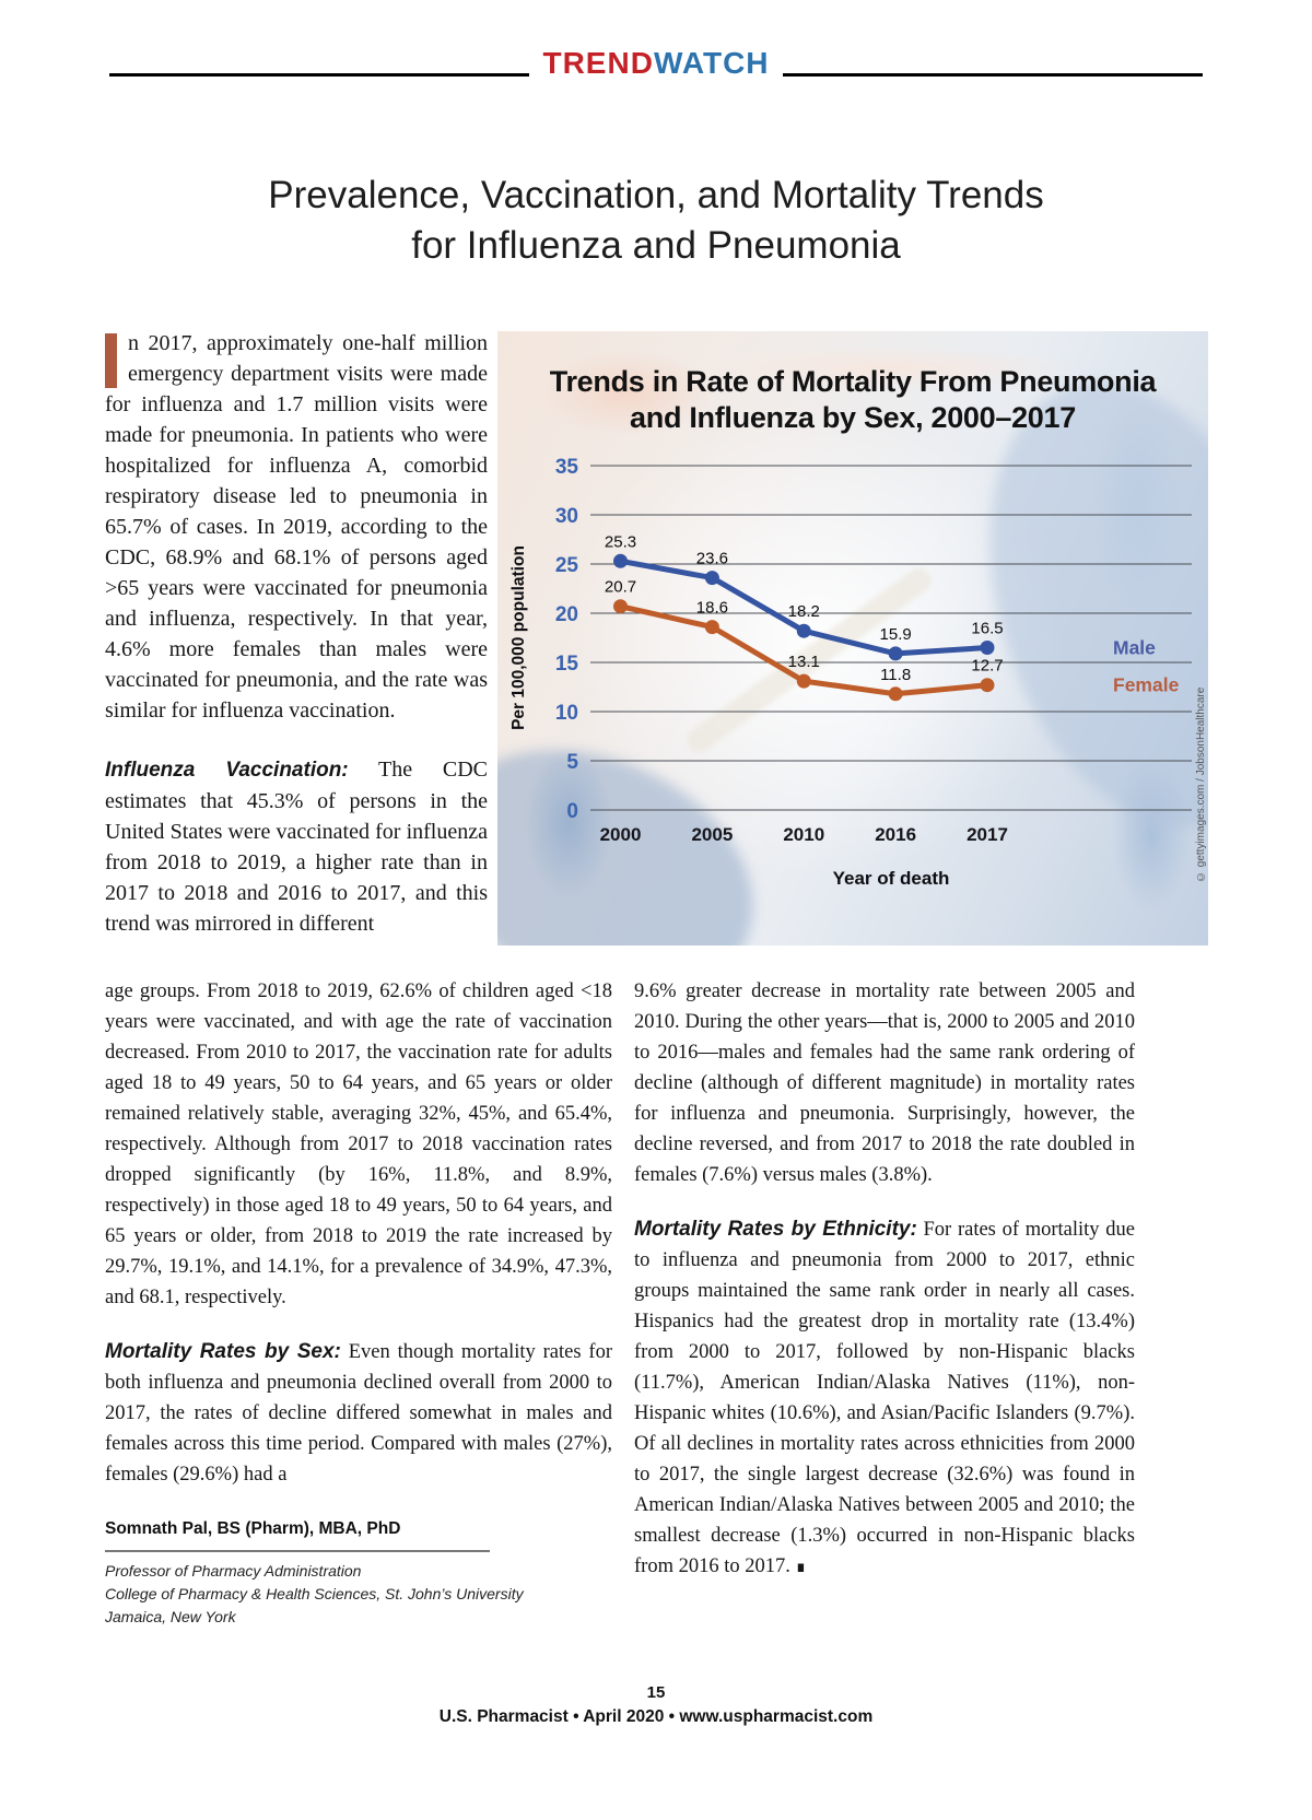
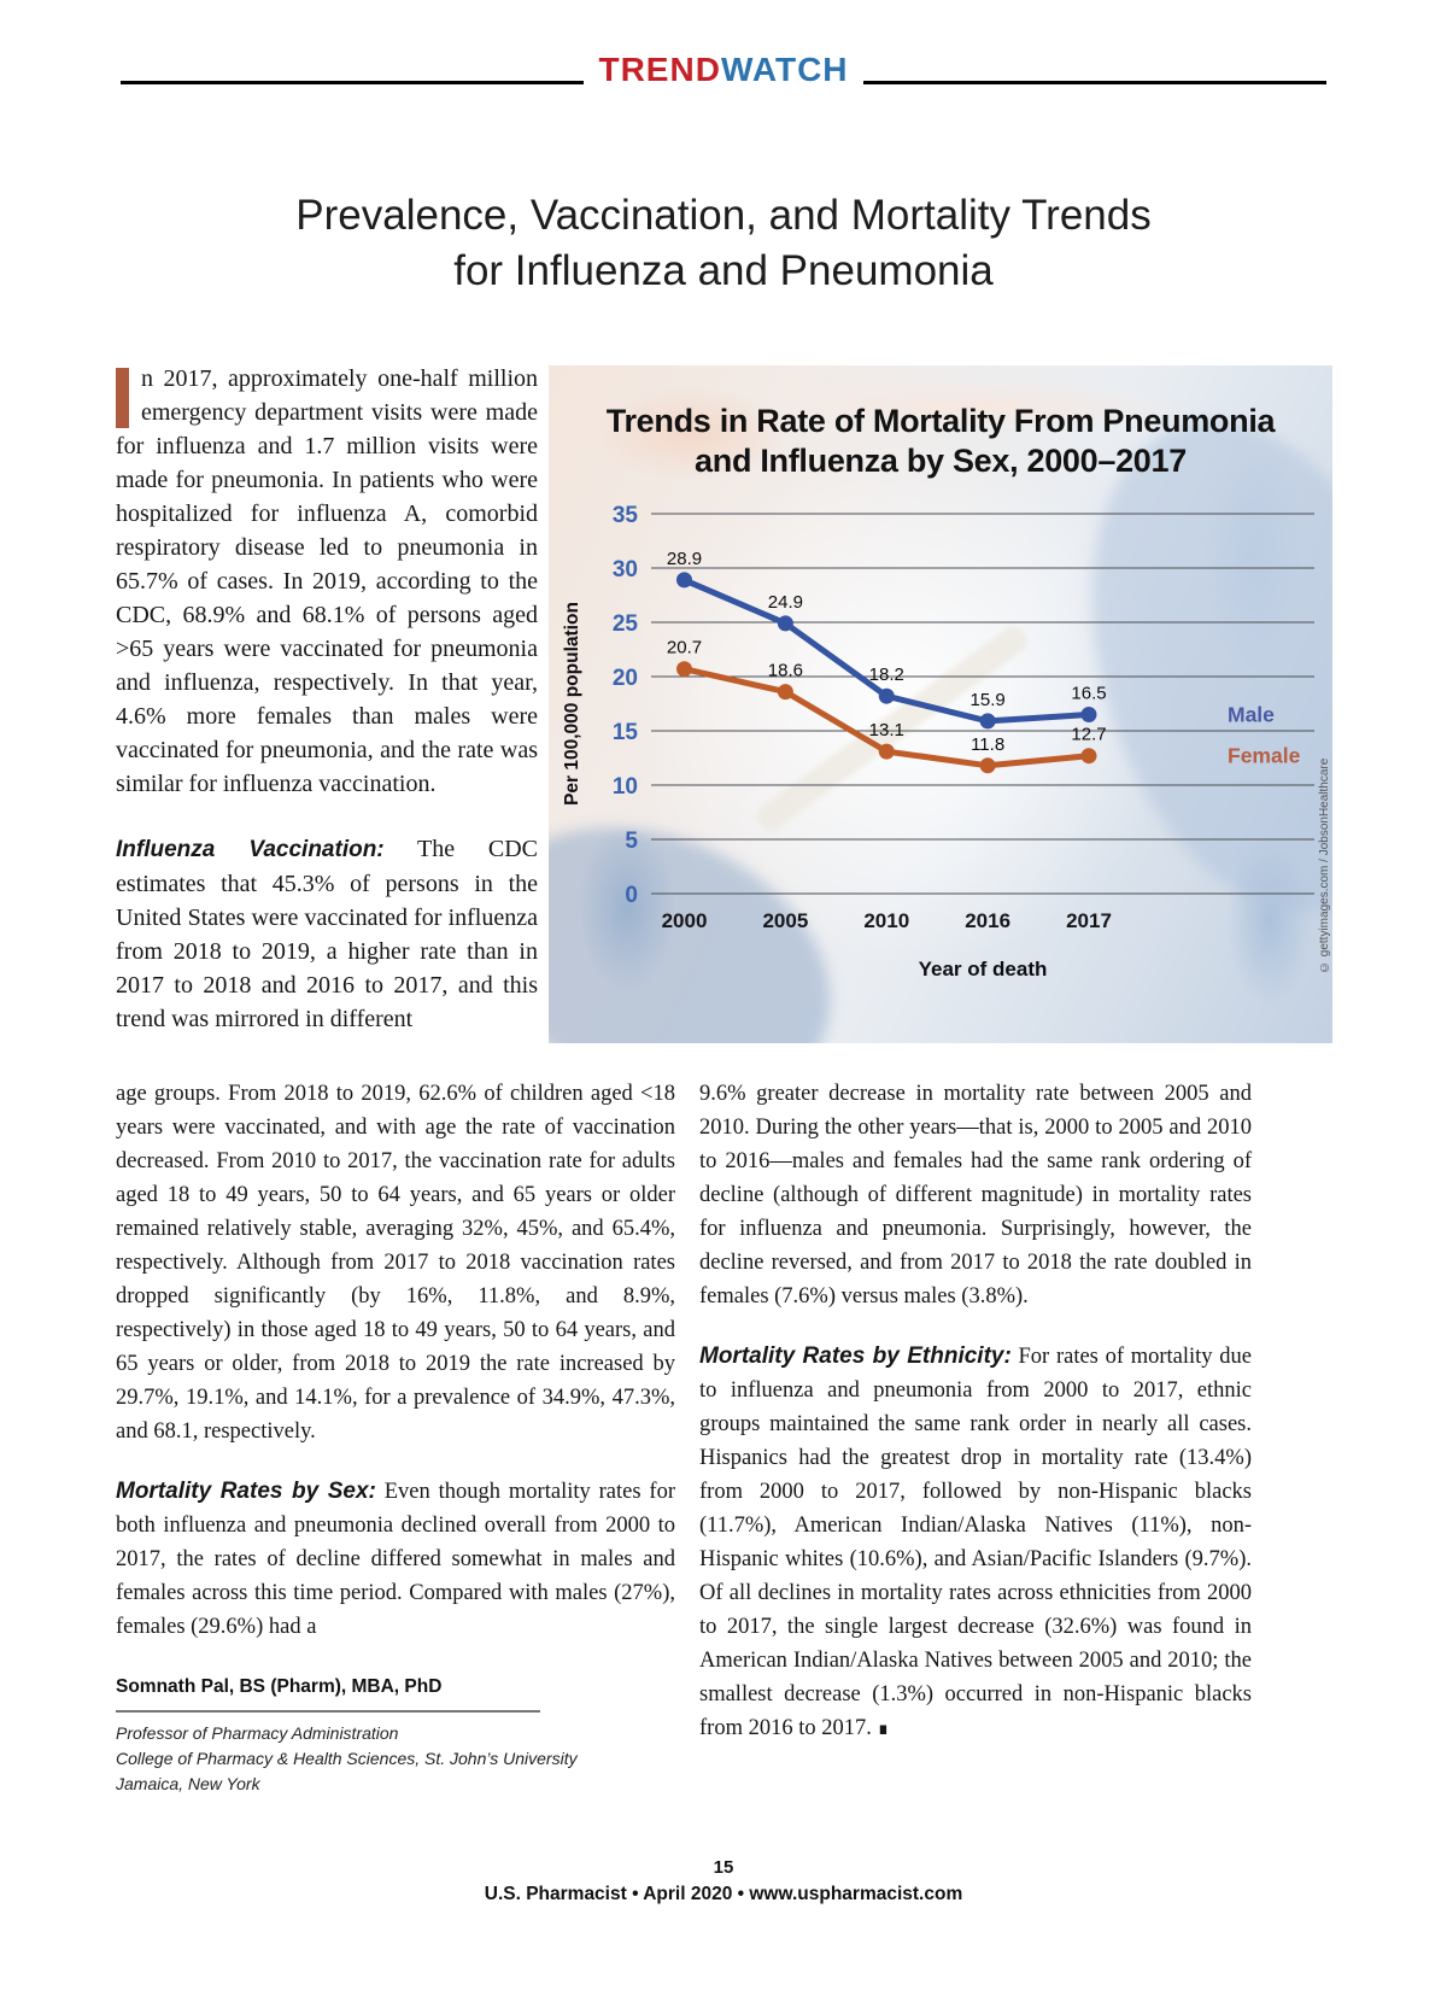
Male/2000: 25.3 -> 28.9
Male/2005: 23.6 -> 24.9
